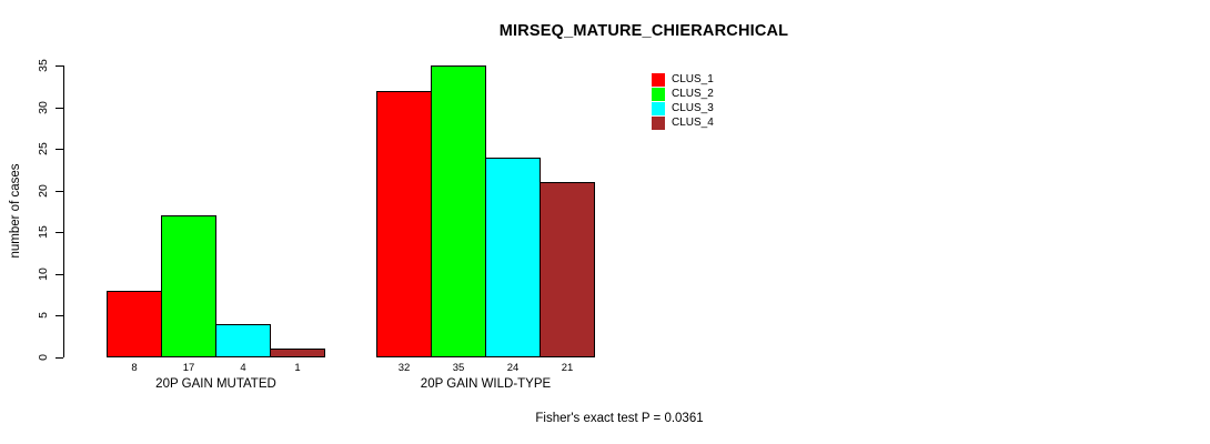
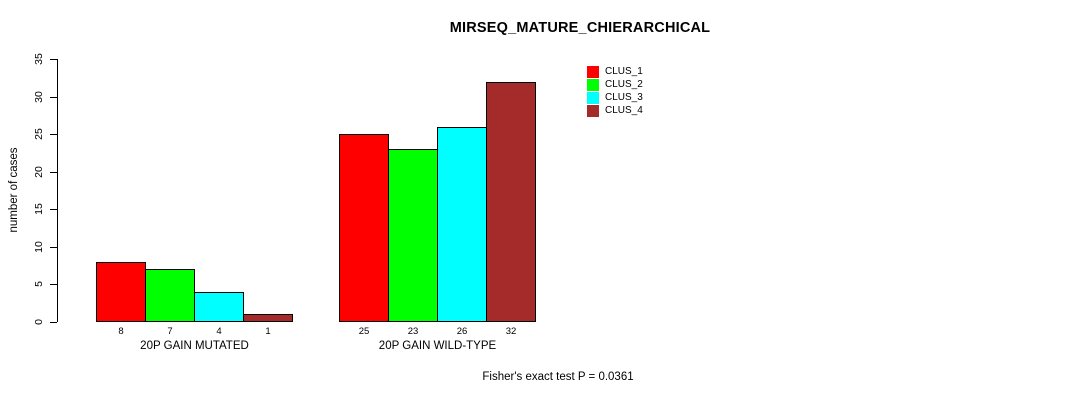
CLUS_2/20P GAIN MUTATED: 17 -> 7
CLUS_1/20P GAIN WILD-TYPE: 32 -> 25
CLUS_2/20P GAIN WILD-TYPE: 35 -> 23
CLUS_3/20P GAIN WILD-TYPE: 24 -> 26
CLUS_4/20P GAIN WILD-TYPE: 21 -> 32
